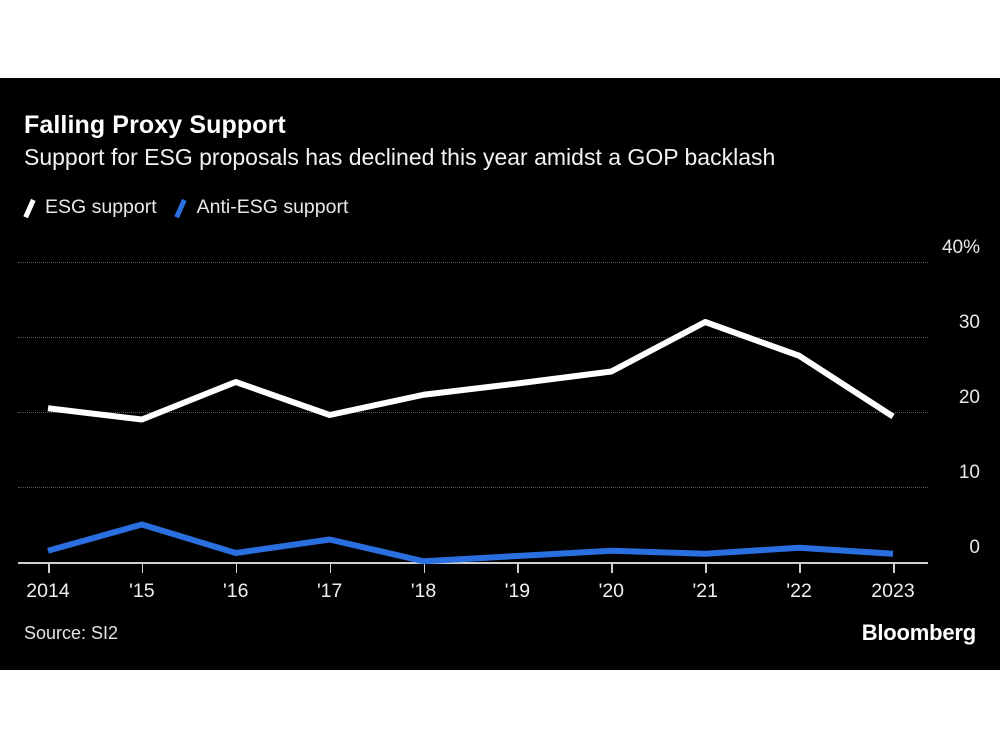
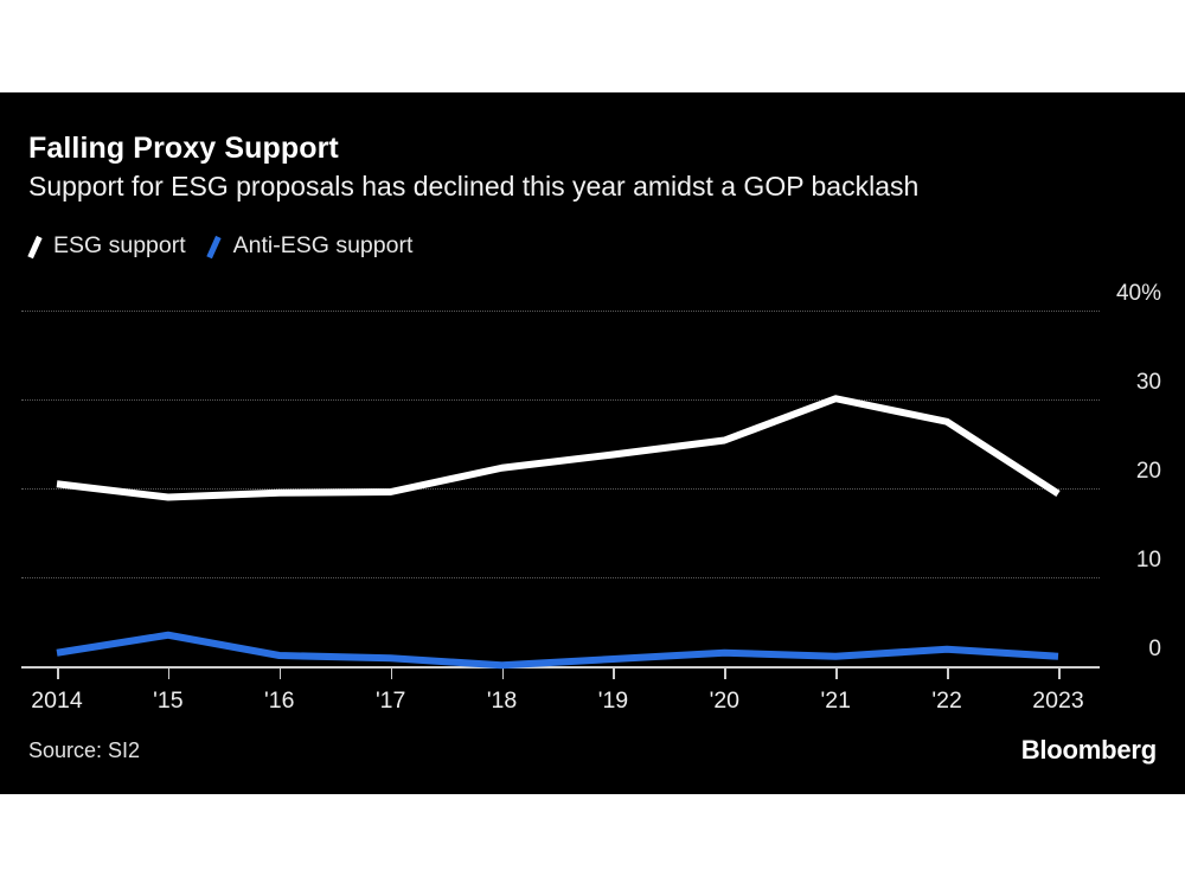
Anti-ESG support/'15: 5% -> 4%
ESG support/'16: 24% -> 20%
Anti-ESG support/'17: 3% -> 1%
ESG support/'21: 32% -> 30%
